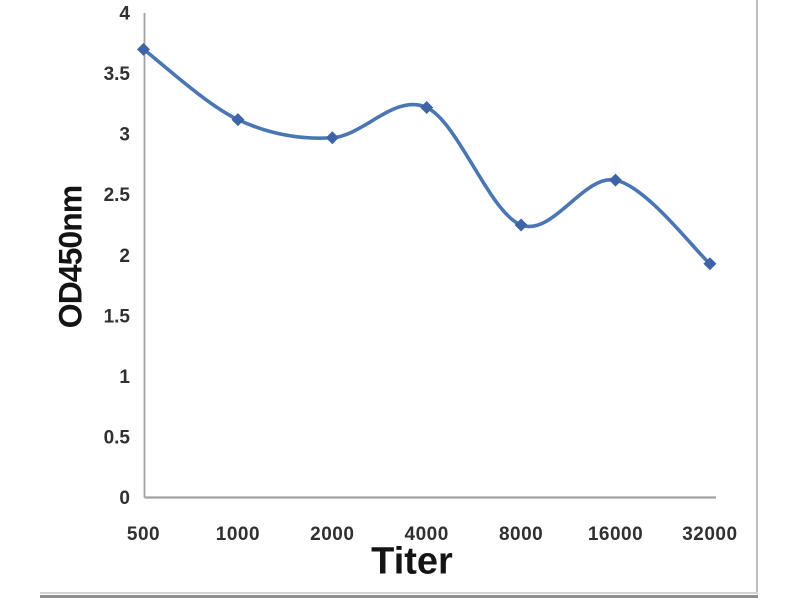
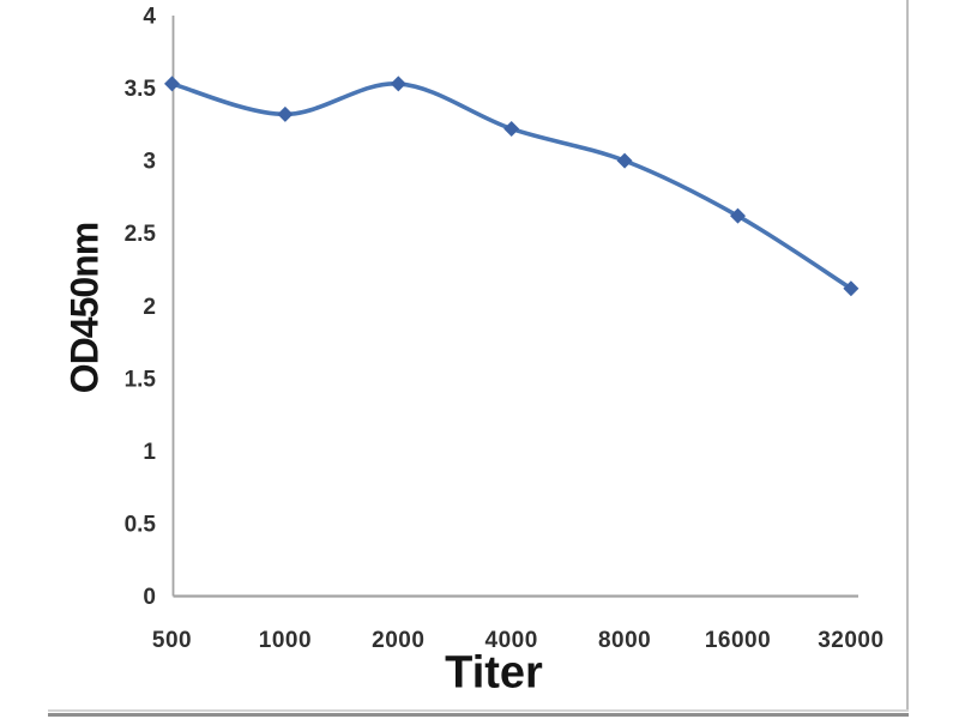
500: 3.70 -> 3.53
1000: 3.12 -> 3.32
2000: 2.97 -> 3.53
8000: 2.25 -> 3.00
32000: 1.93 -> 2.12
